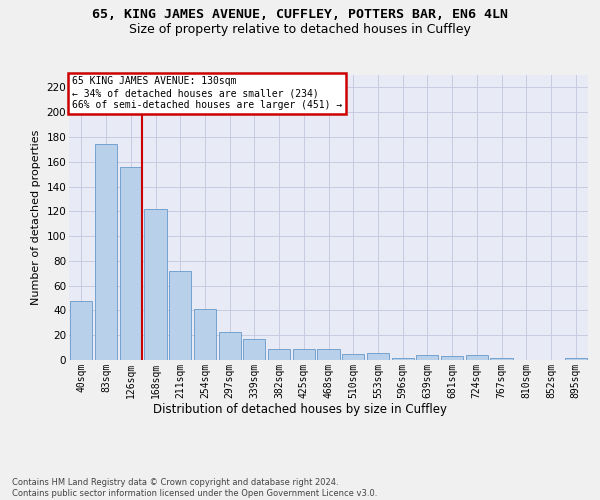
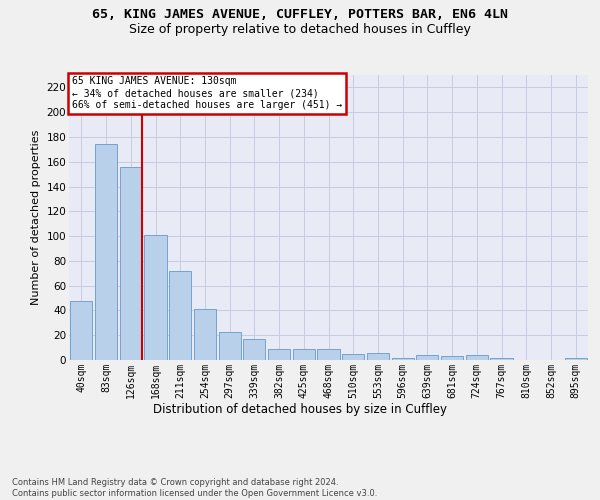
168sqm: 122 -> 101
